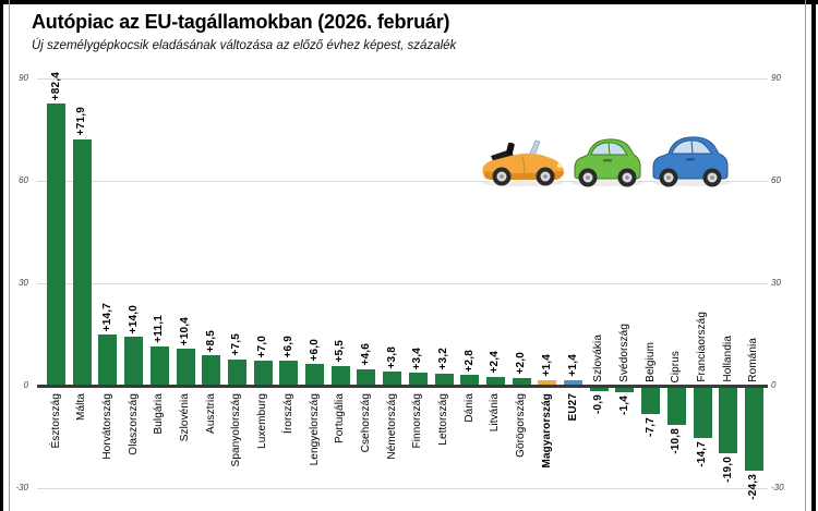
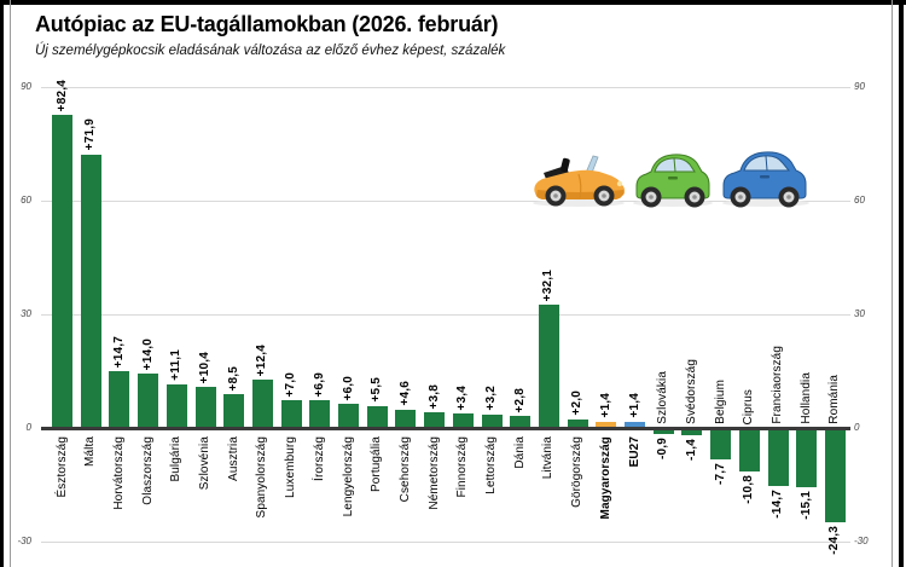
Spanyolország: +7,5 -> +12,4
Litvánia: +2,4 -> +32,1
Hollandia: -19,0 -> -15,1
